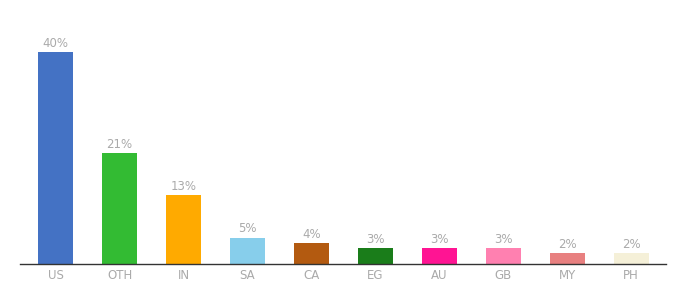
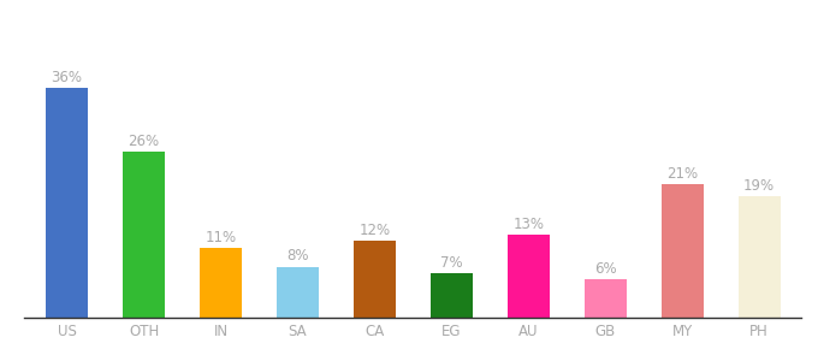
US: 40% -> 36%
OTH: 21% -> 26%
IN: 13% -> 11%
SA: 5% -> 8%
CA: 4% -> 12%
EG: 3% -> 7%
AU: 3% -> 13%
GB: 3% -> 6%
MY: 2% -> 21%
PH: 2% -> 19%
